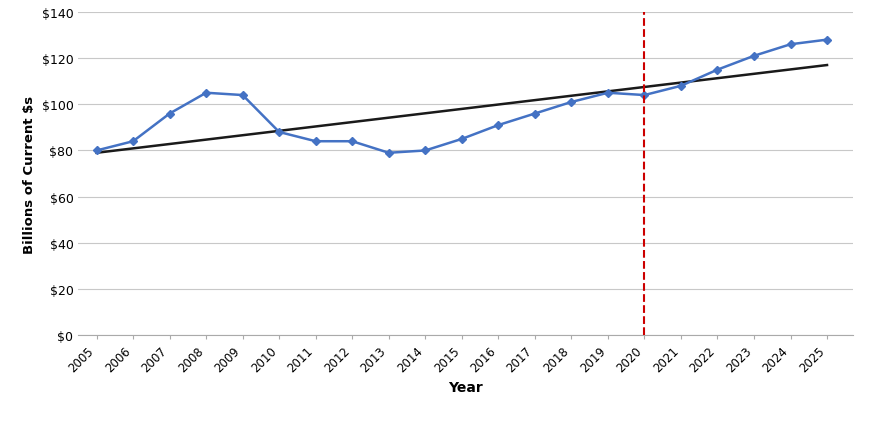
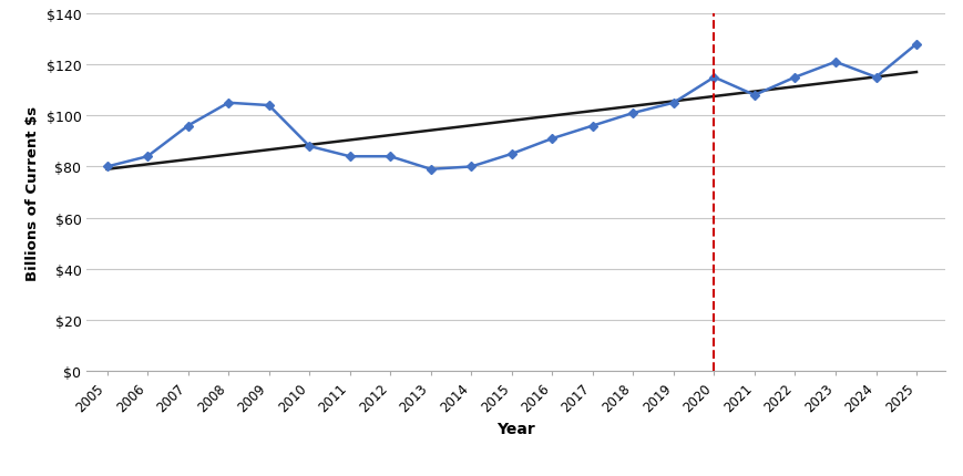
2020: $104 -> $115
2024: $126 -> $115
